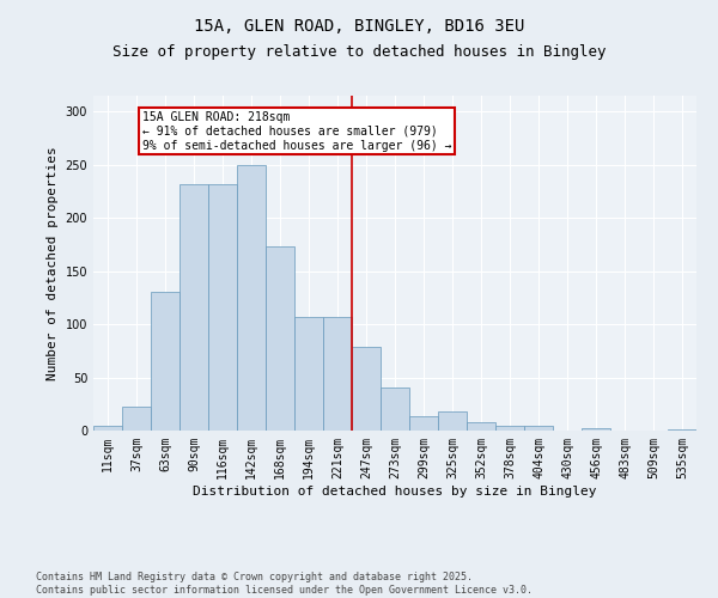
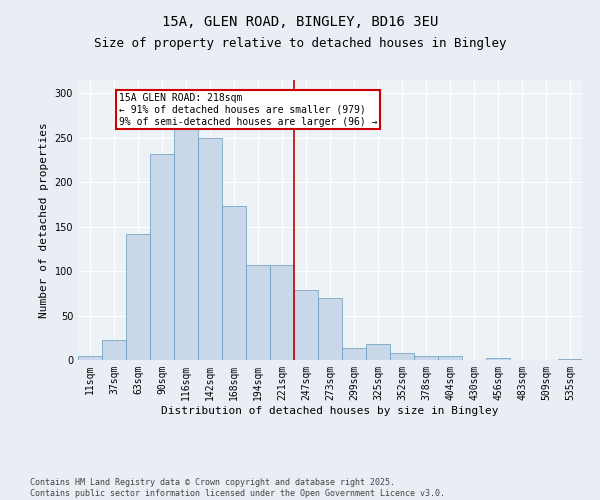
63sqm: 130 -> 142
116sqm: 232 -> 260
273sqm: 40 -> 70
